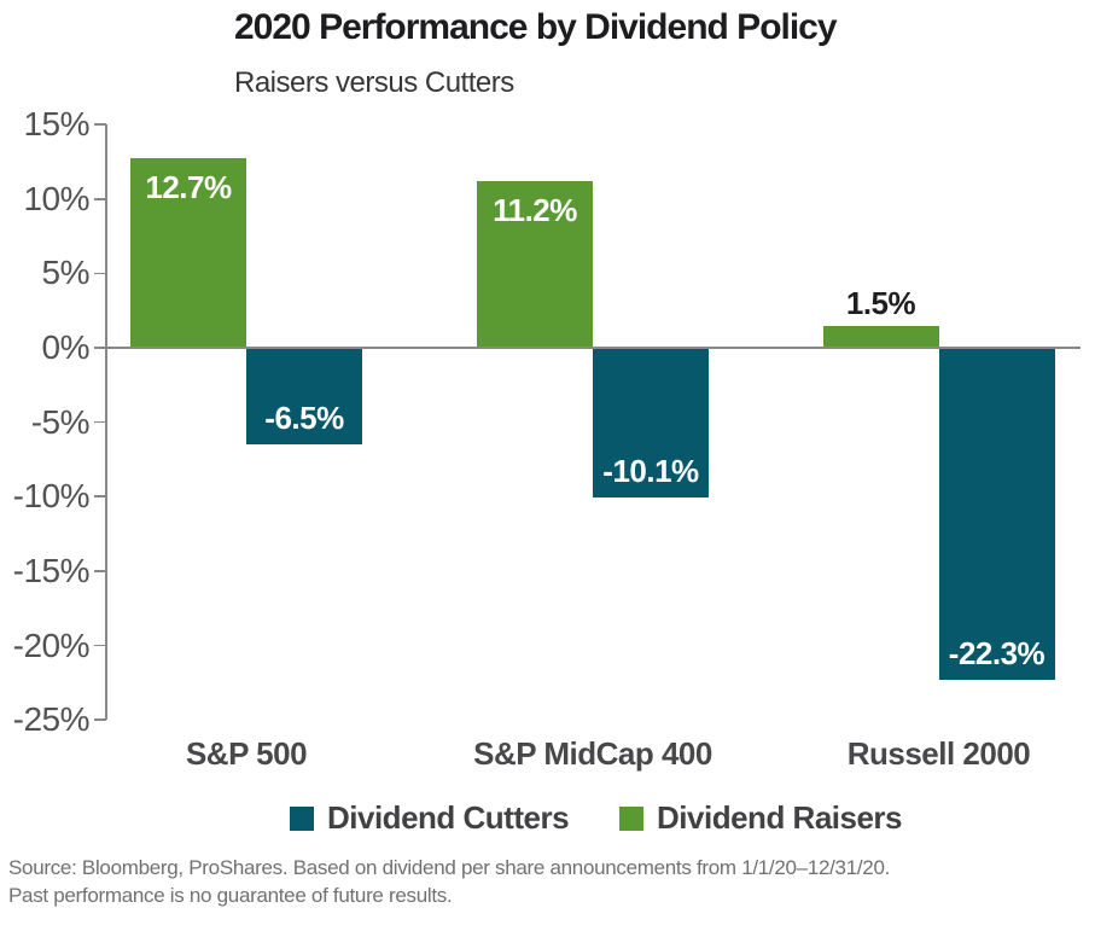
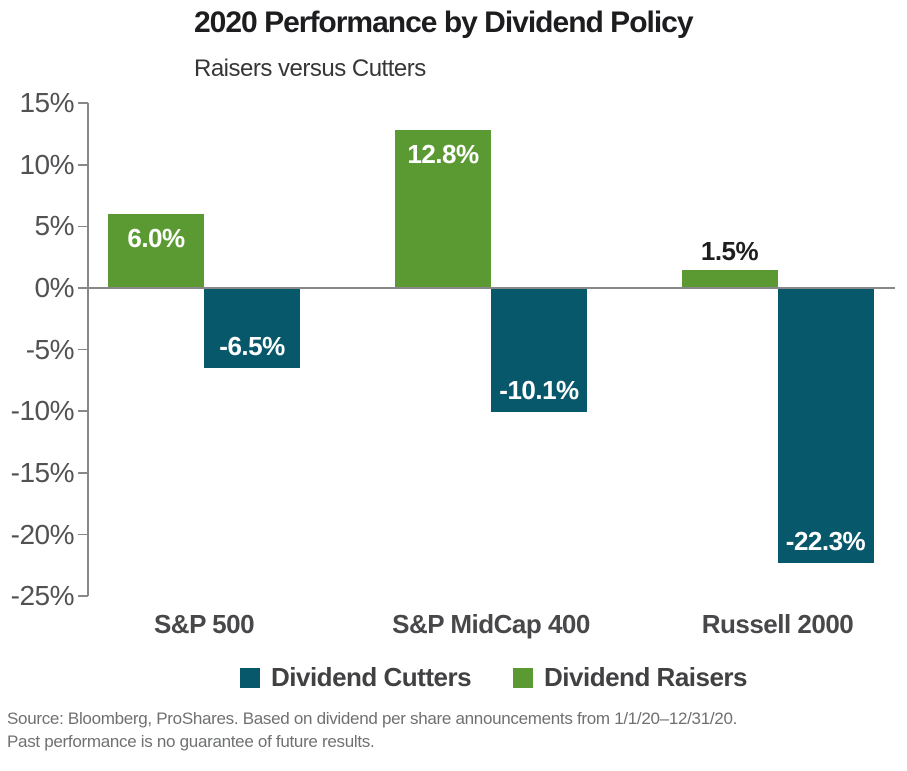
Dividend Raisers/S&P 500: 12.7% -> 6.0%
Dividend Raisers/S&P MidCap 400: 11.2% -> 12.8%
